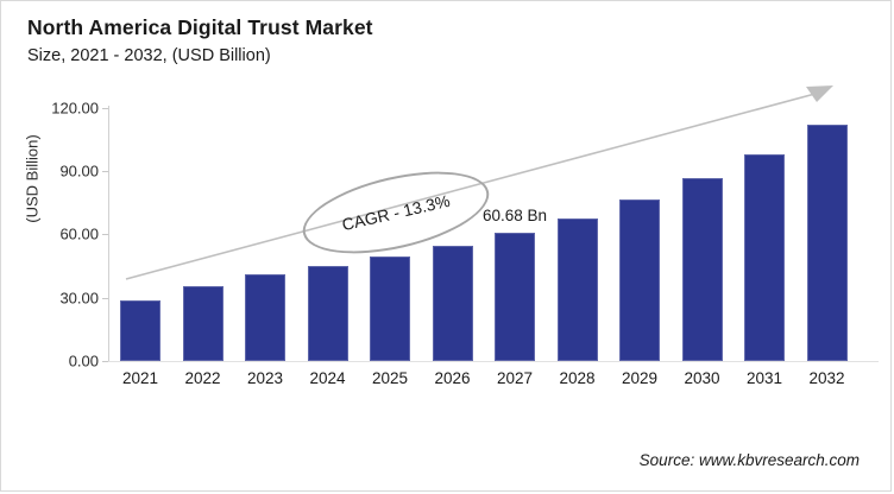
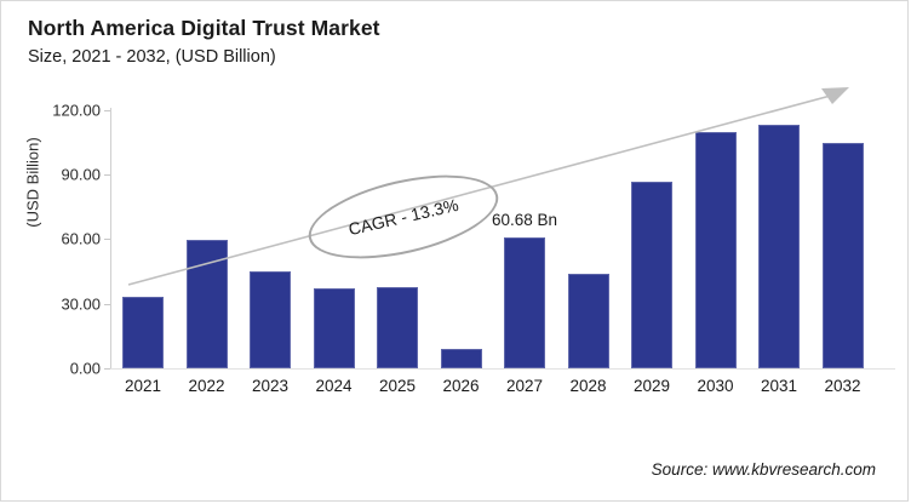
2021: 29 -> 33
2022: 35 -> 60
2023: 41 -> 45
2024: 45 -> 37
2025: 50 -> 38
2026: 54 -> 9
2028: 68 -> 44
2029: 76 -> 87
2030: 86 -> 110
2031: 98 -> 113
2032: 112 -> 105
